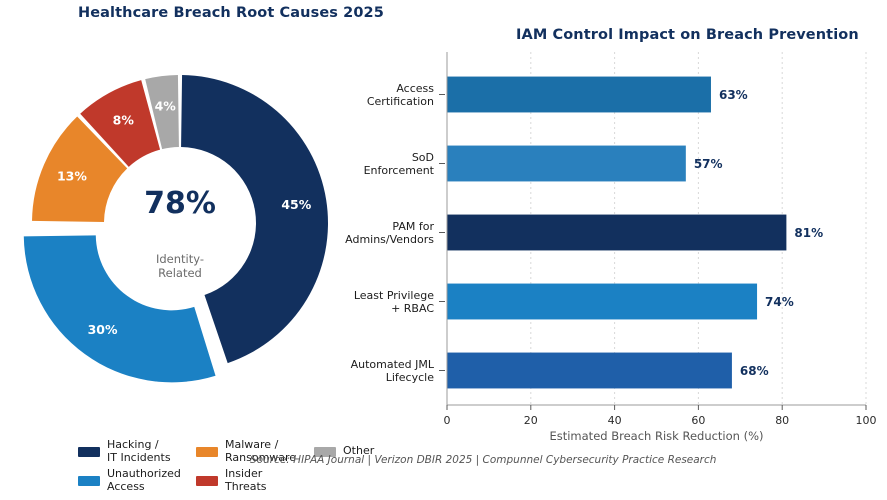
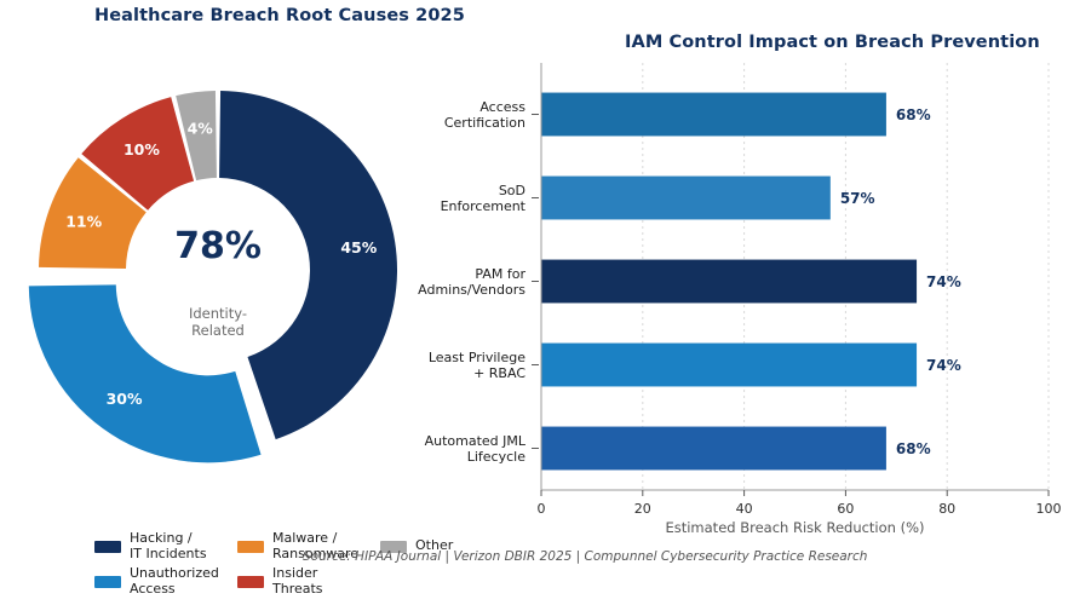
Healthcare Breach Root Causes 2025/Malware / Ransomware: 13% -> 11%
Healthcare Breach Root Causes 2025/Insider Threats: 8% -> 10%
IAM Control Impact on Breach Prevention/Access Certification: 63% -> 68%
IAM Control Impact on Breach Prevention/PAM for Admins/Vendors: 81% -> 74%
